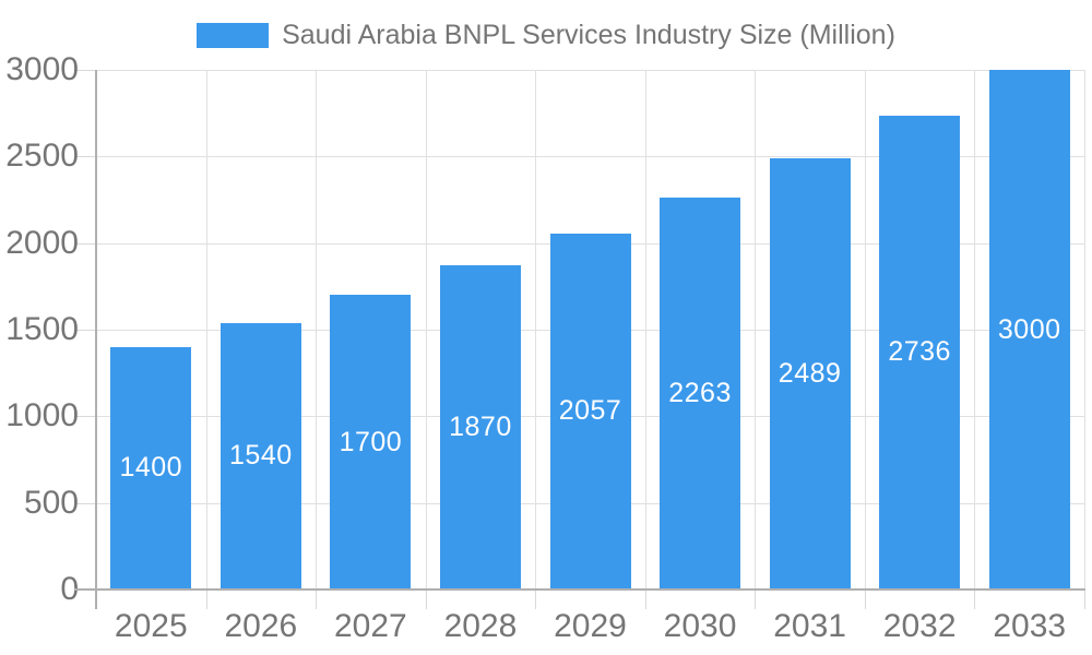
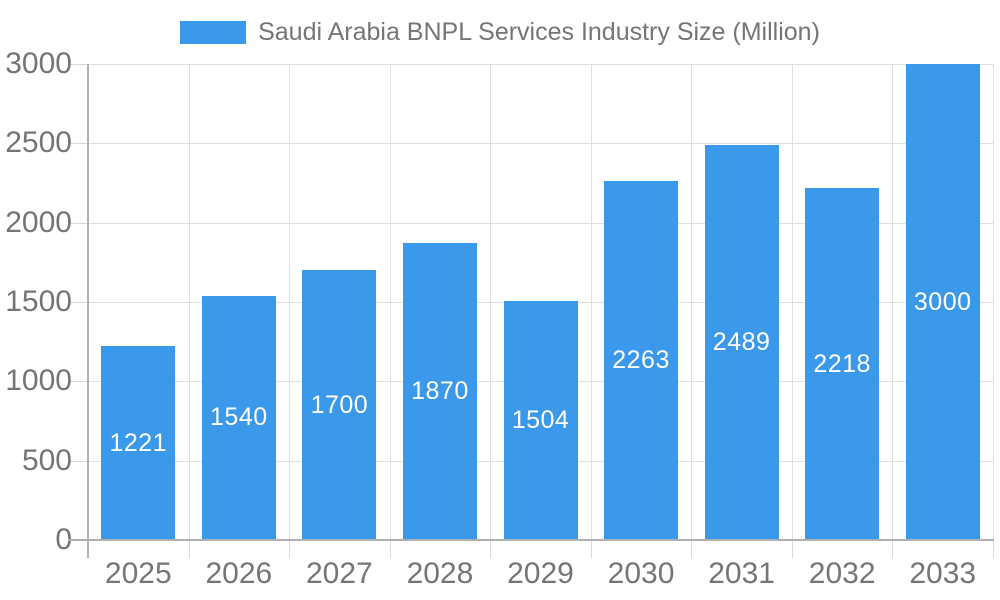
2025: 1400 -> 1221
2029: 2057 -> 1504
2032: 2736 -> 2218
